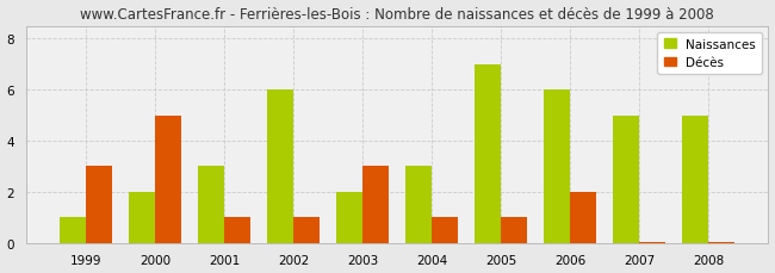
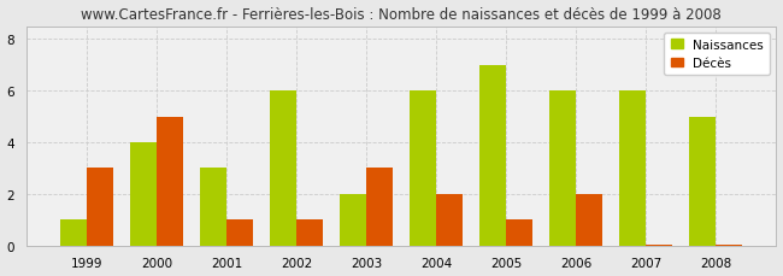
Naissances/2000: 2 -> 4
Naissances/2004: 3 -> 6
Décès/2004: 1.00 -> 2.00
Naissances/2007: 5 -> 6
